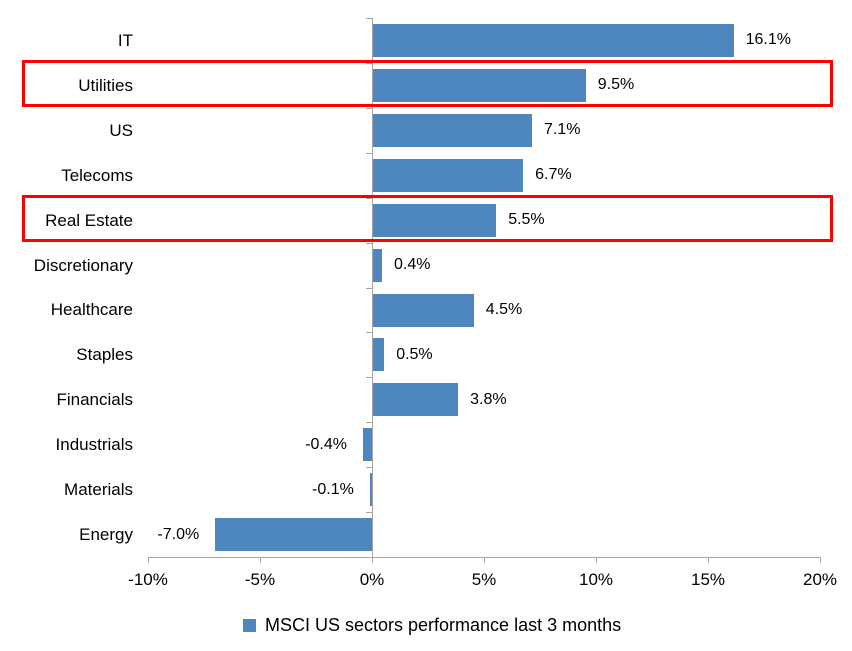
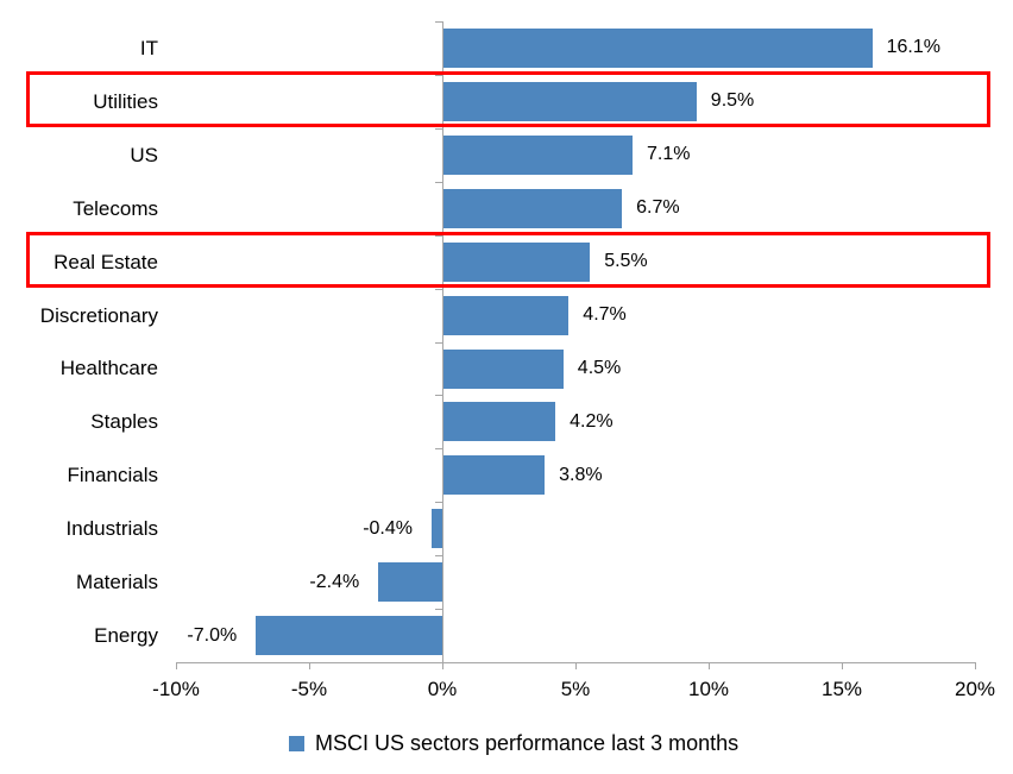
Discretionary: 0.4% -> 4.7%
Staples: 0.5% -> 4.2%
Materials: -0.1% -> -2.4%
